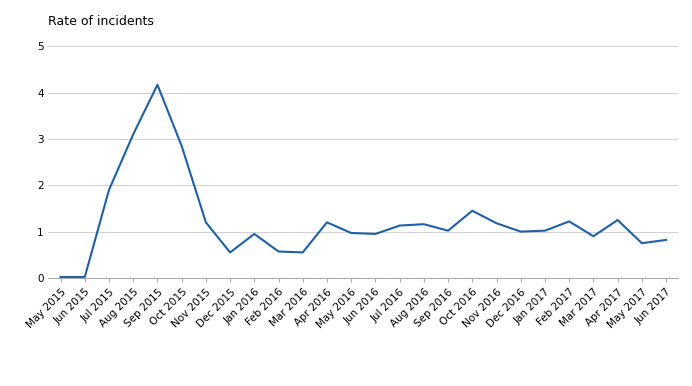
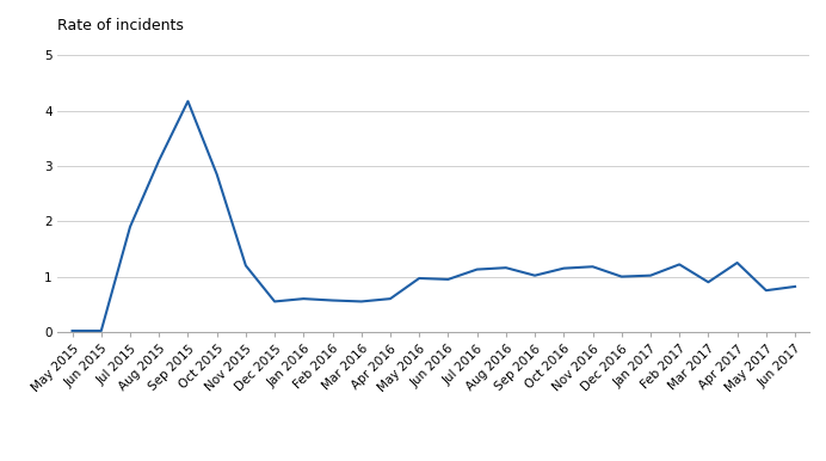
Jan 2016: 0.95 -> 0.60
Apr 2016: 1.20 -> 0.60
Oct 2016: 1.45 -> 1.15
